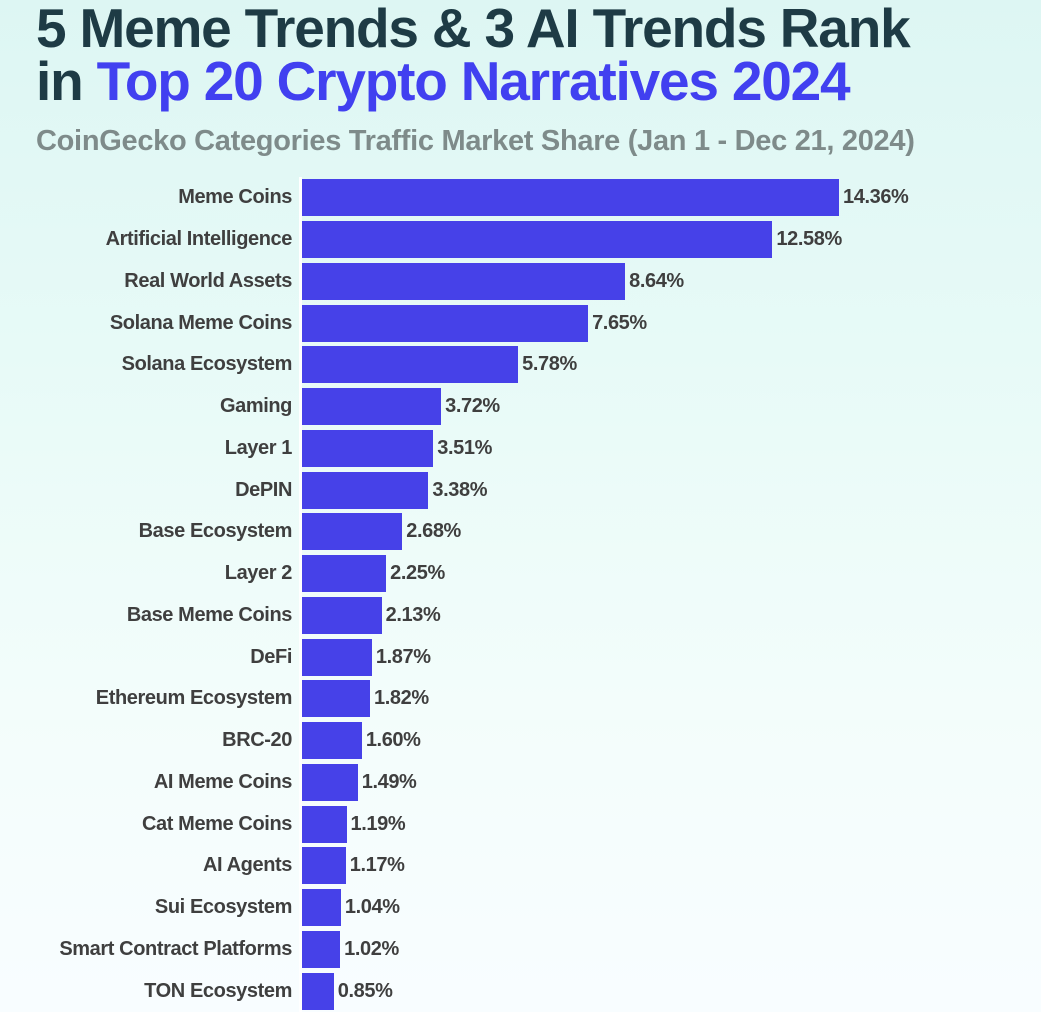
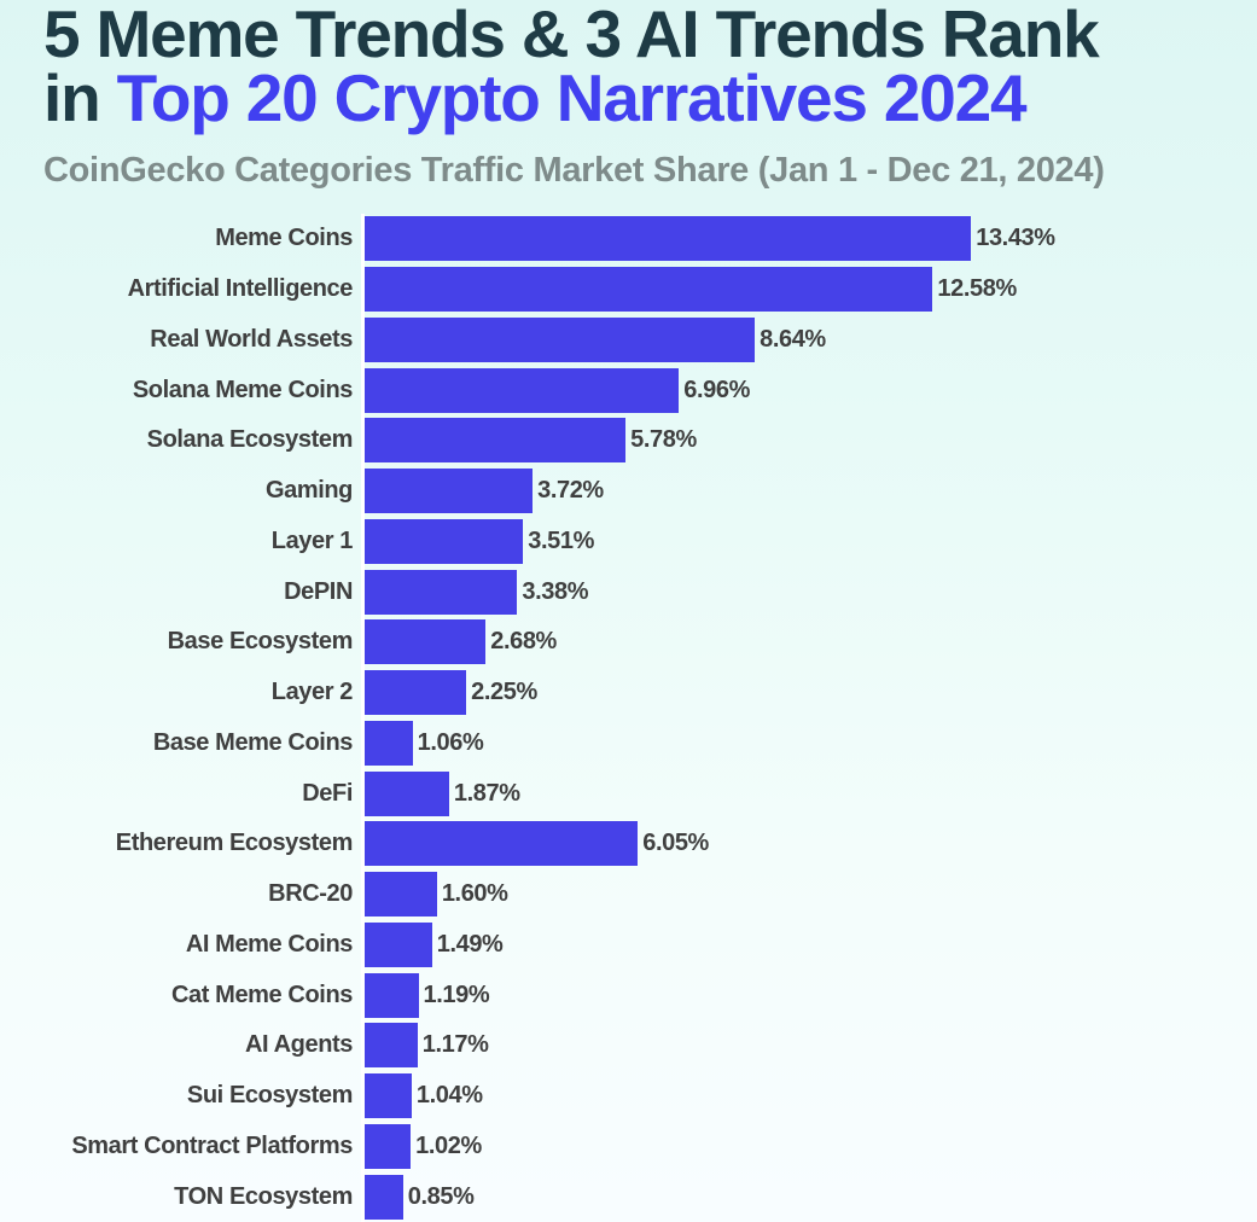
Meme Coins: 14.36% -> 13.43%
Solana Meme Coins: 7.65% -> 6.96%
Base Meme Coins: 2.13% -> 1.06%
Ethereum Ecosystem: 1.82% -> 6.05%
